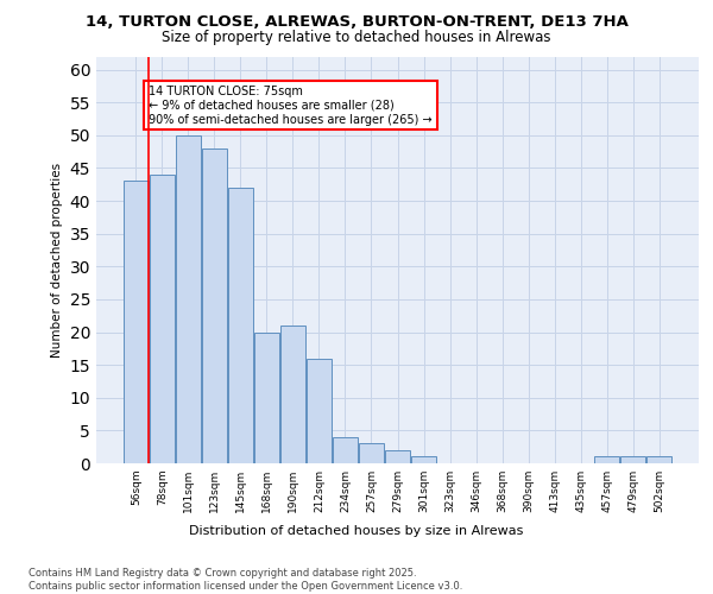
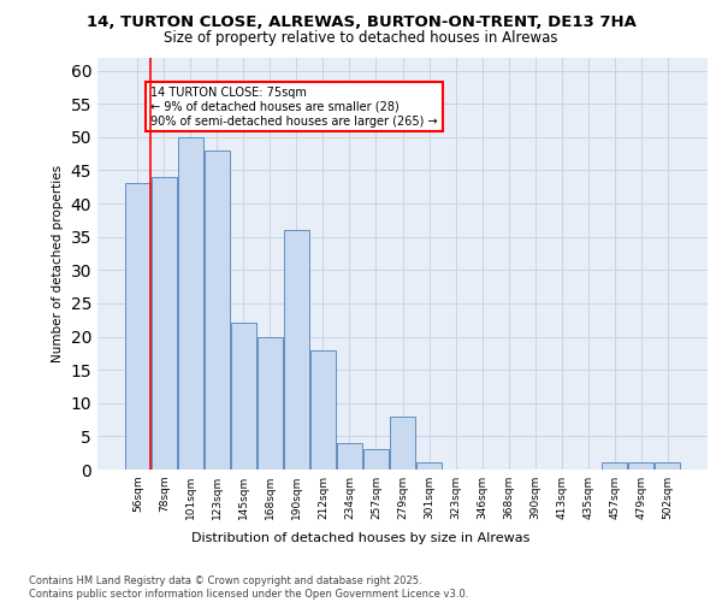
145sqm: 42 -> 22
190sqm: 21 -> 36
212sqm: 16 -> 18
279sqm: 2 -> 8
